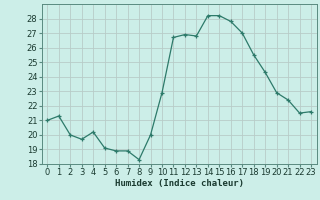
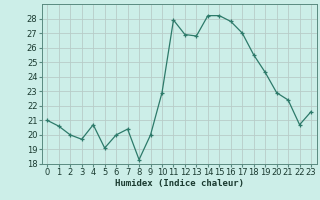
1: 21.3 -> 20.6
4: 20.2 -> 20.7
6: 18.9 -> 20.0
7: 18.9 -> 20.4
11: 26.7 -> 27.9
22: 21.5 -> 20.7
